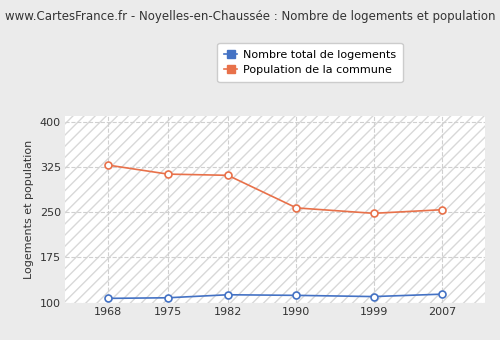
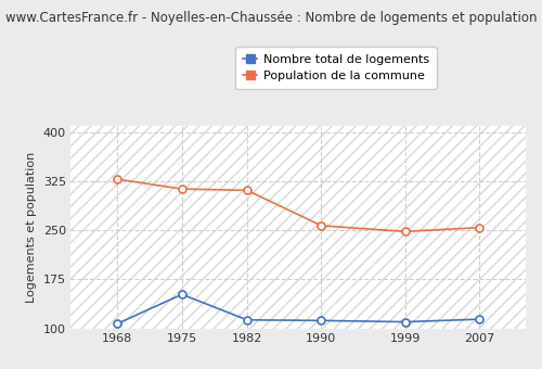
Nombre total de logements/1975: 108 -> 152
